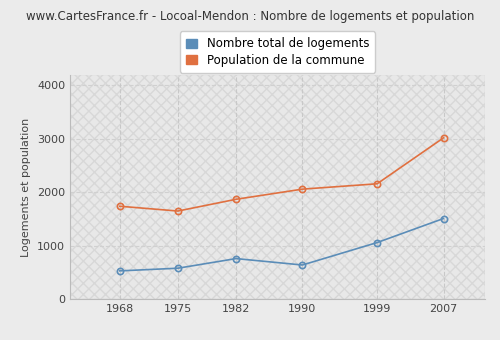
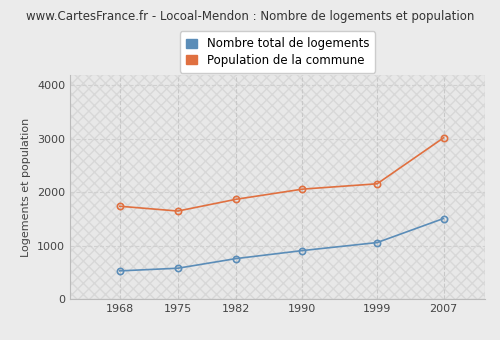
Nombre total de logements/1990: 640 -> 910
